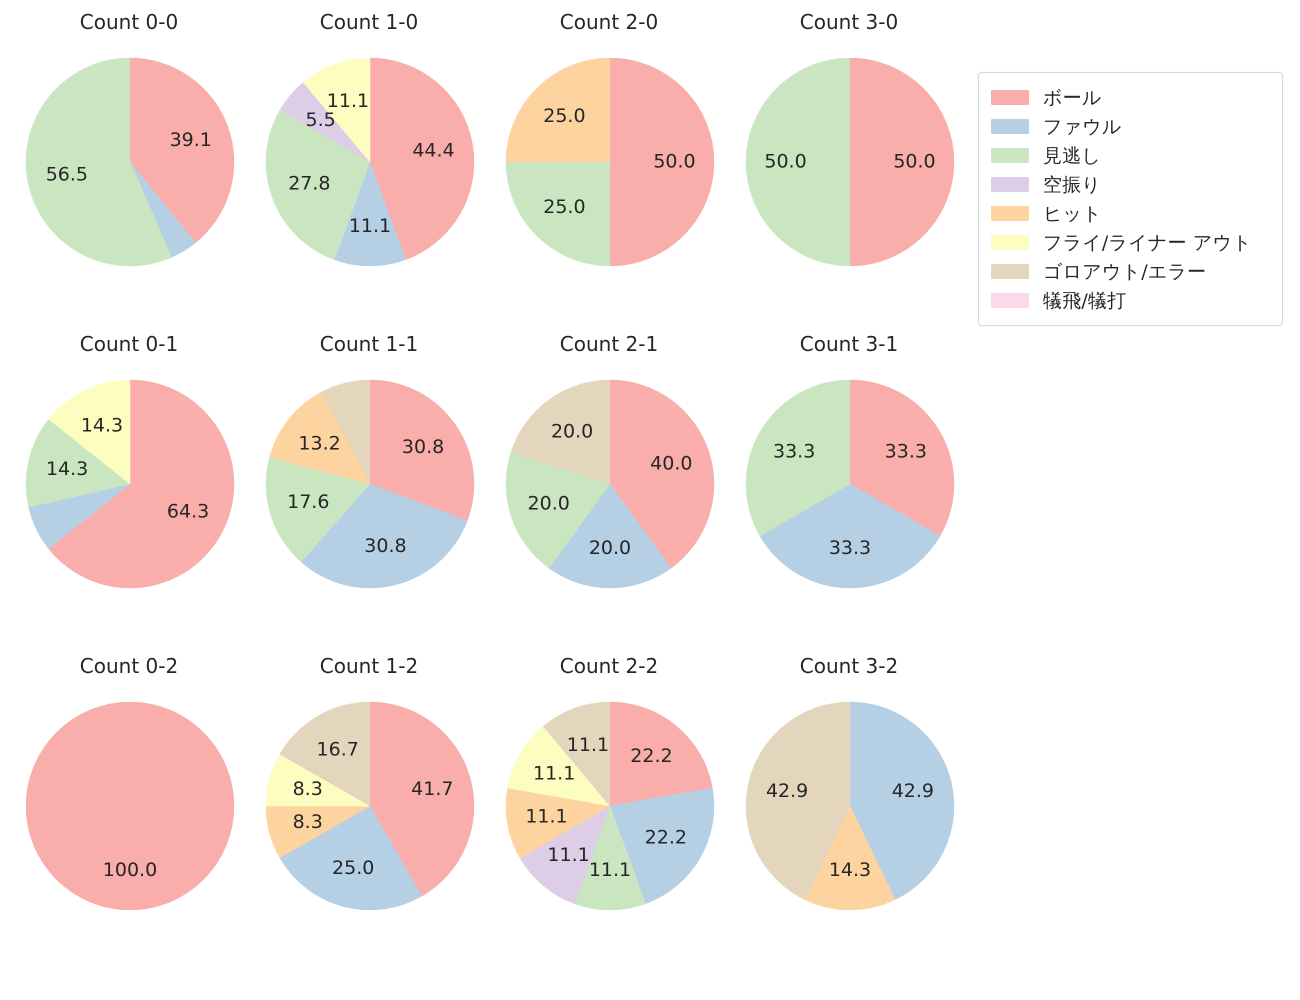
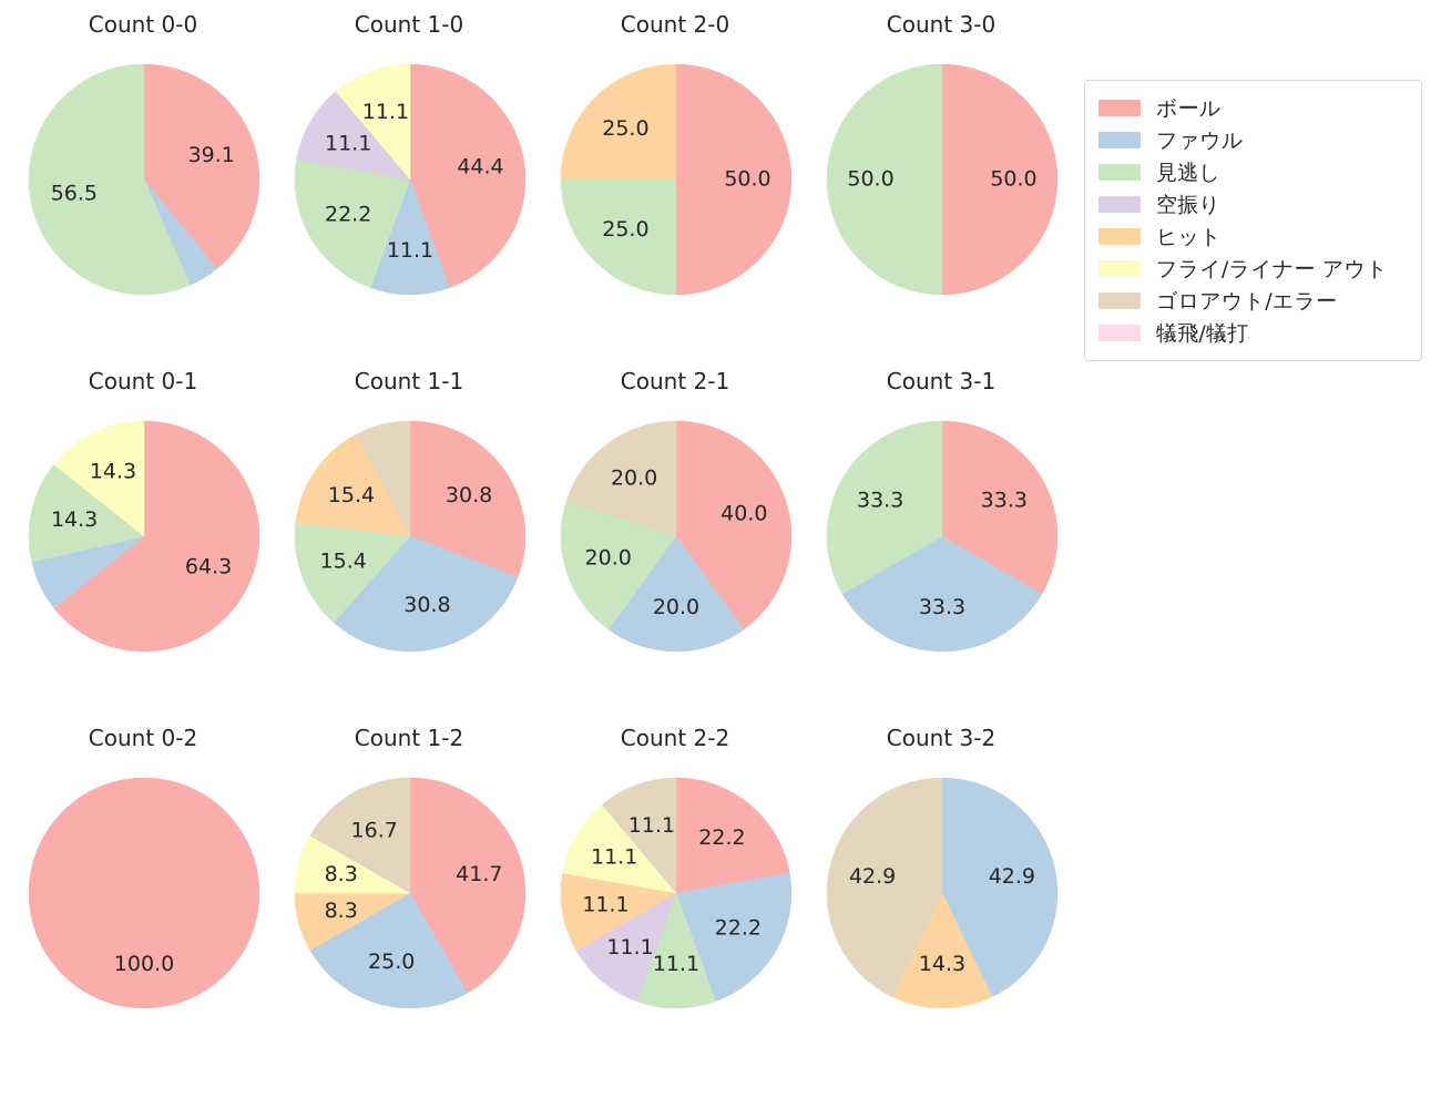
Count 1-0/見逃し: 27.8 -> 22.2
Count 1-0/空振り: 5.5 -> 11.1
Count 1-1/見逃し: 17.6 -> 15.4
Count 1-1/ヒット: 13.2 -> 15.4
